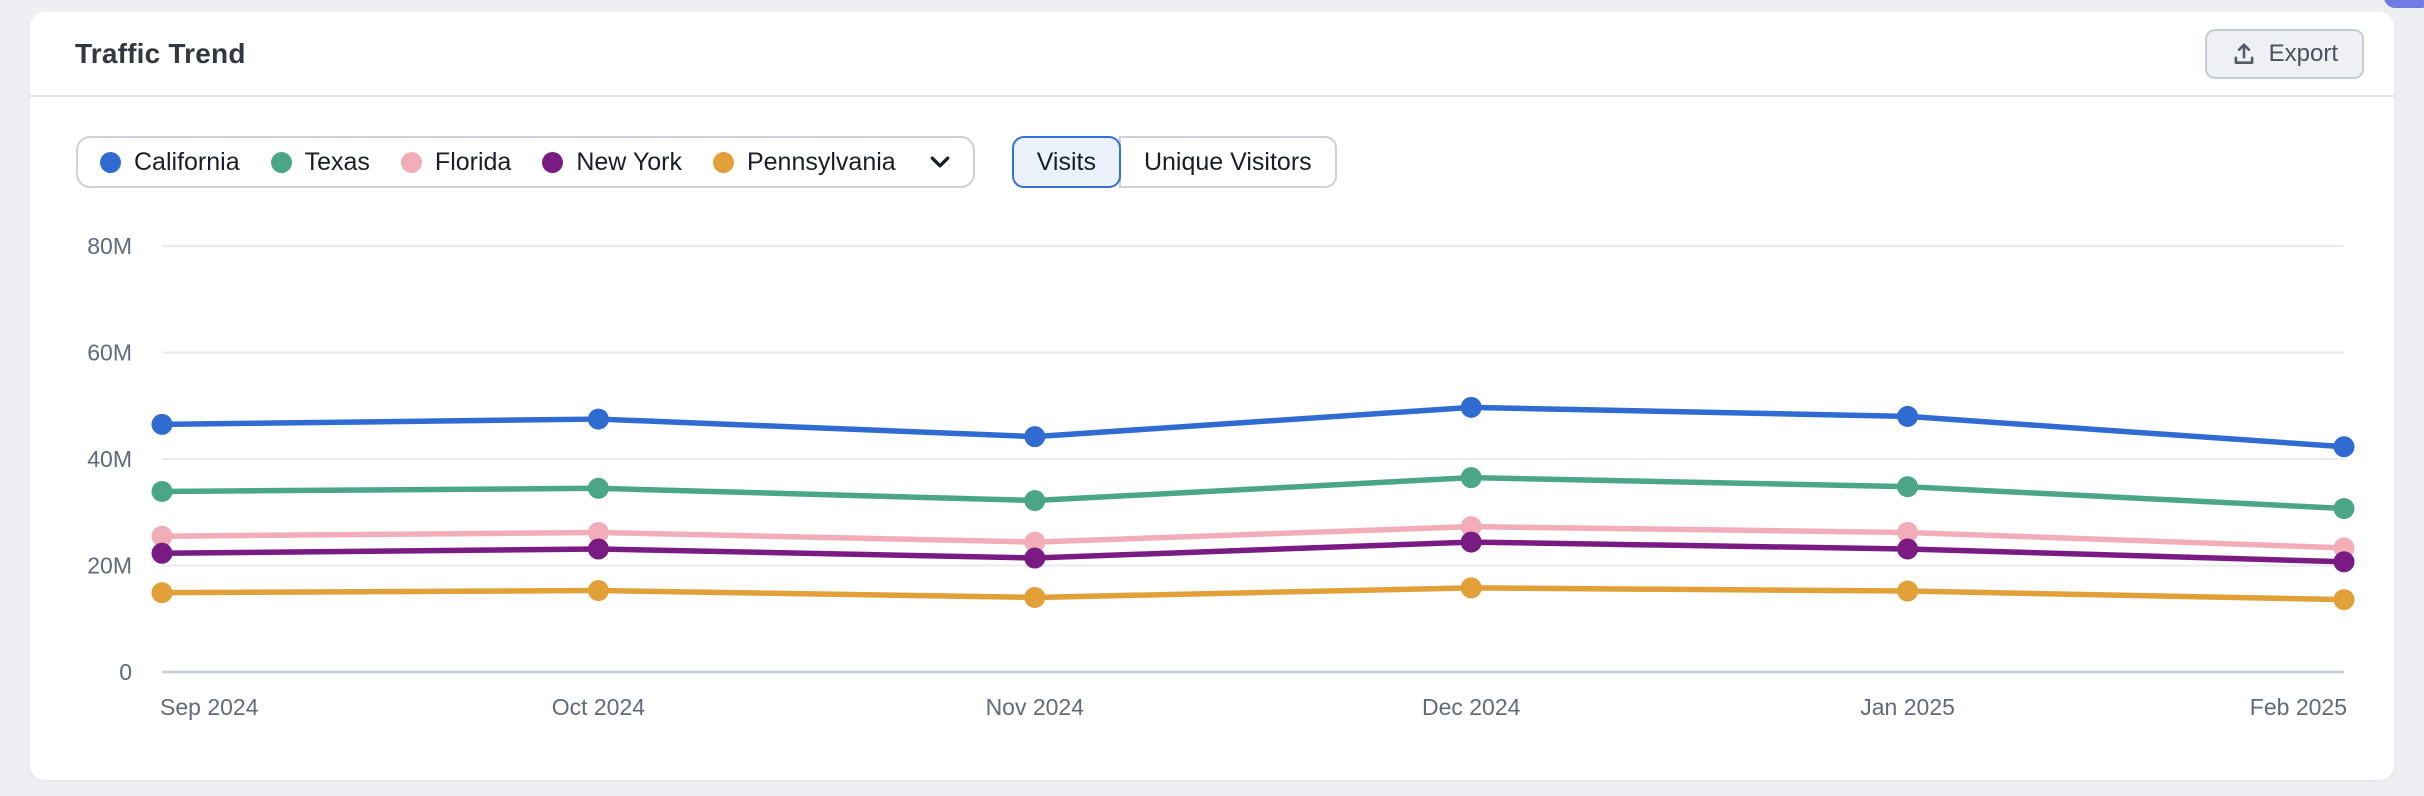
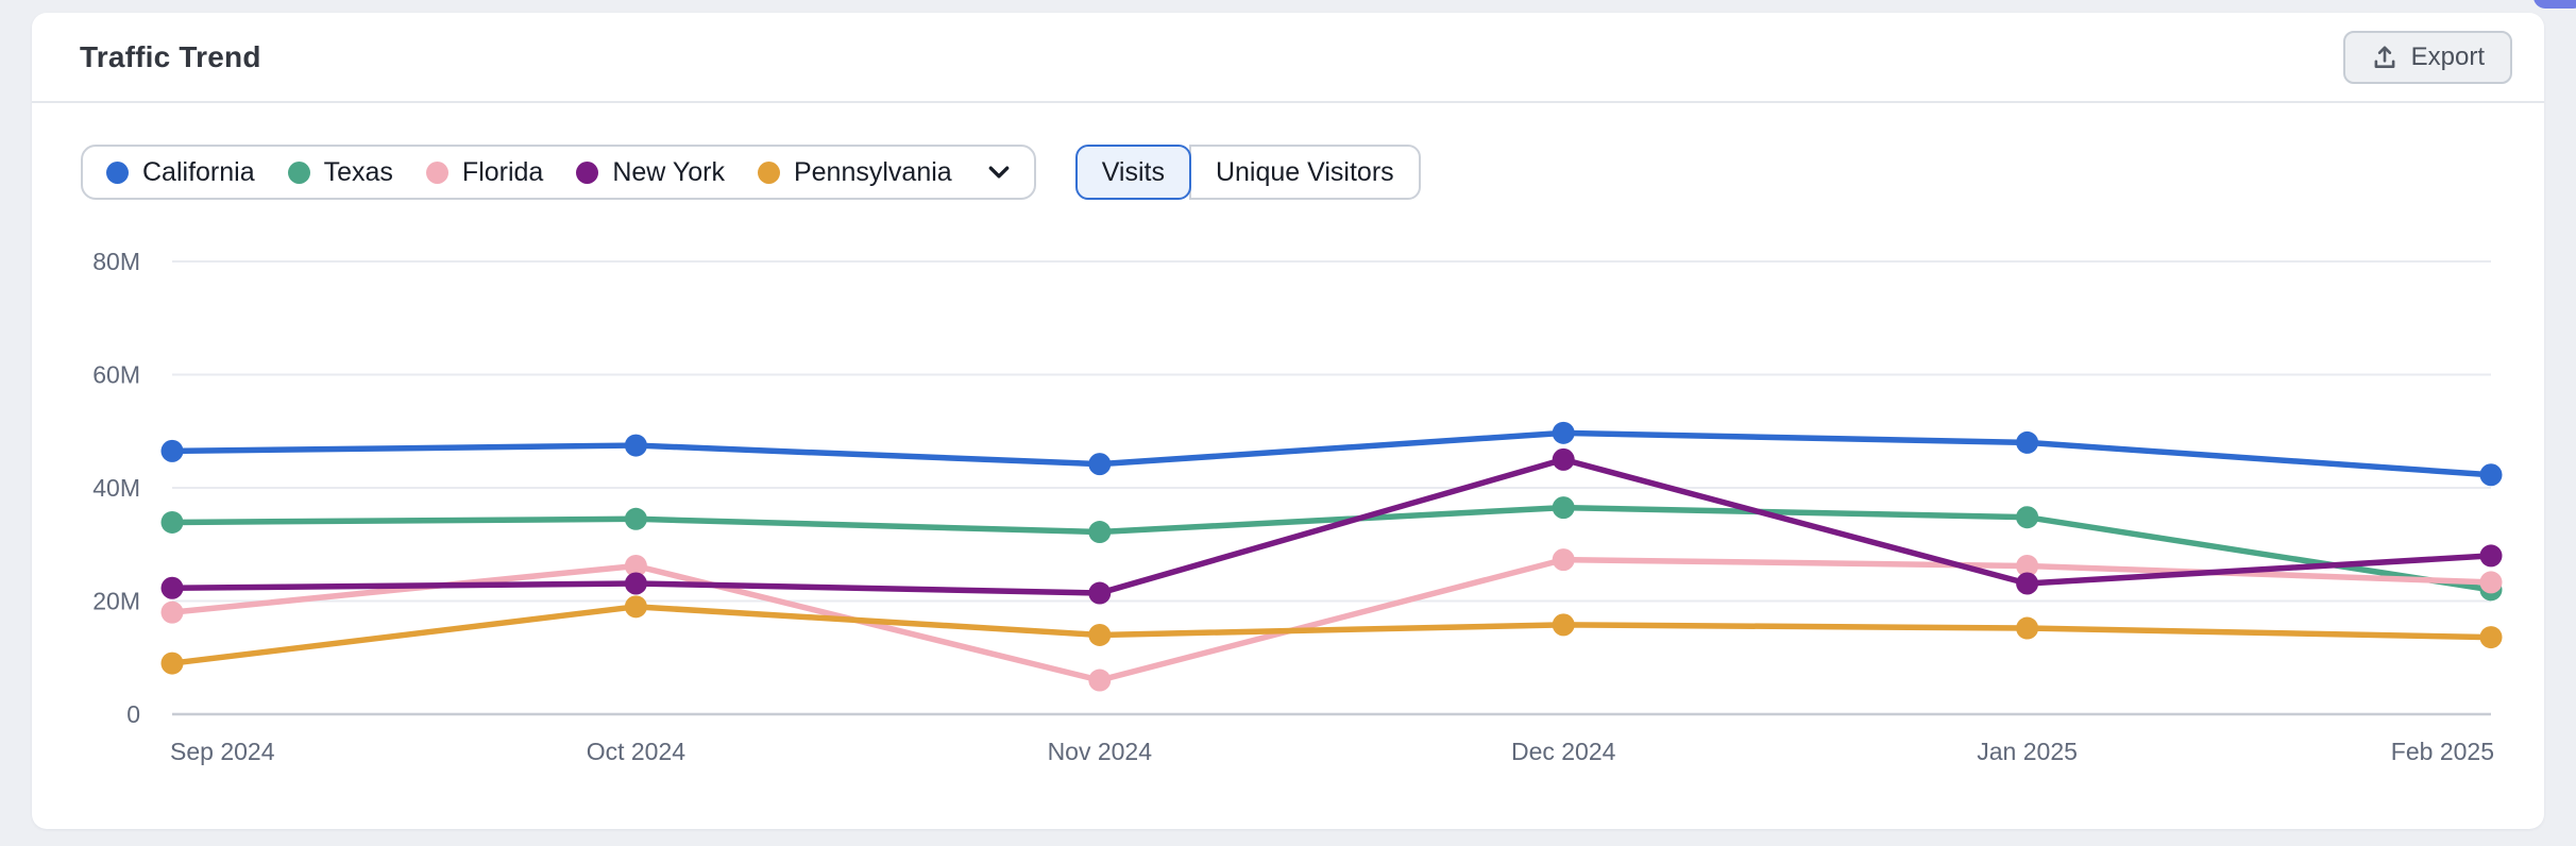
Florida/Sep 2024: 26M -> 18M
Pennsylvania/Sep 2024: 15M -> 9M
Pennsylvania/Oct 2024: 15M -> 19M
Florida/Nov 2024: 24M -> 6M
New York/Dec 2024: 24M -> 45M
Texas/Feb 2025: 31M -> 22M
New York/Feb 2025: 21M -> 28M
